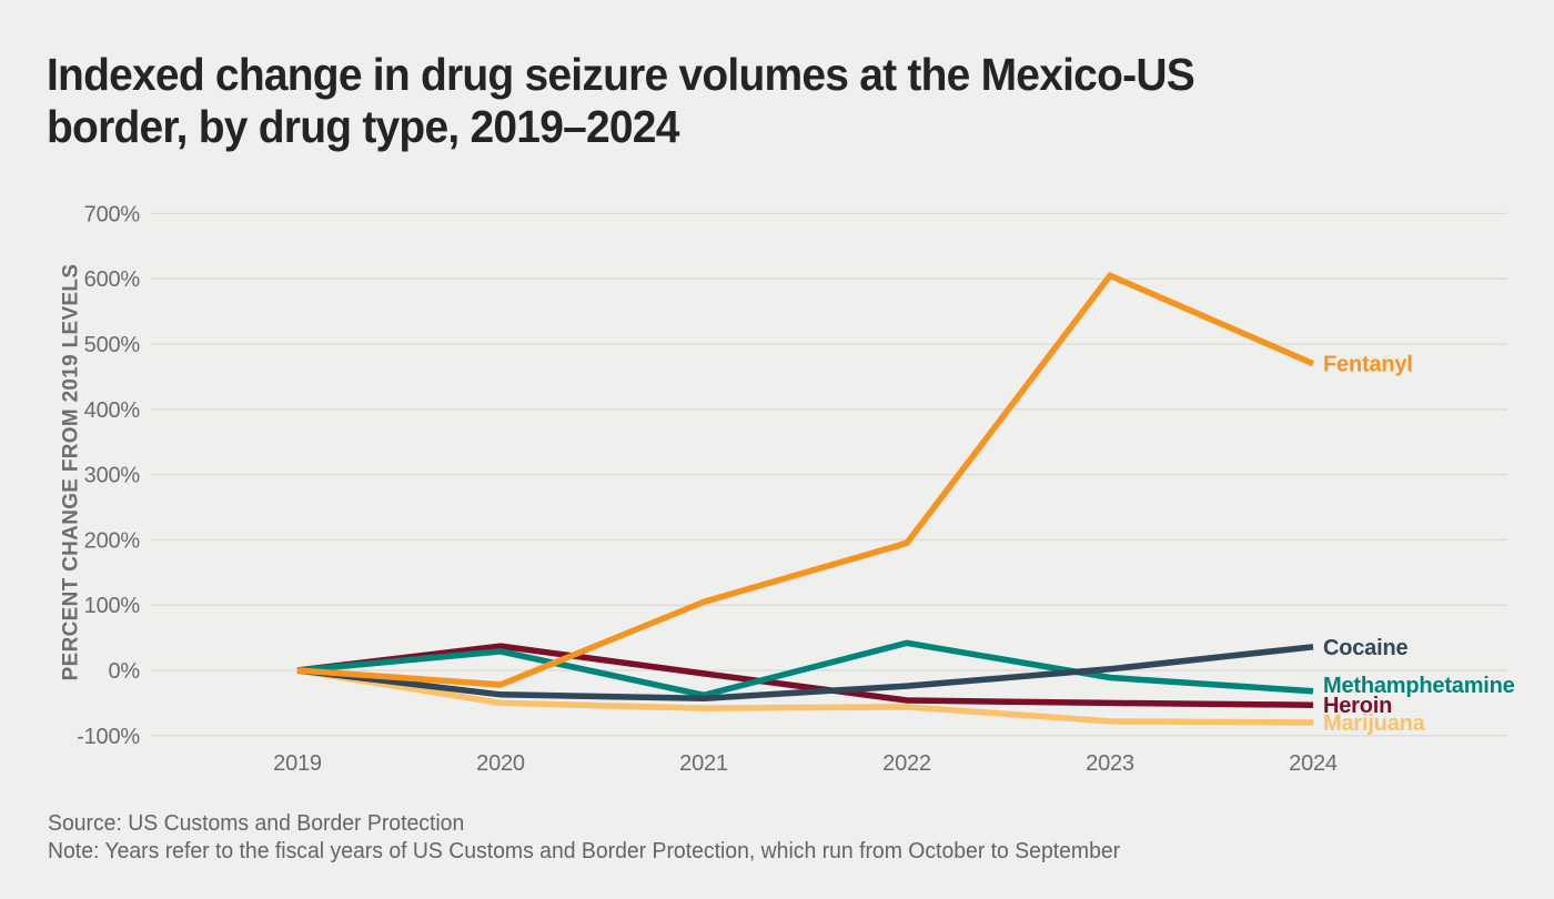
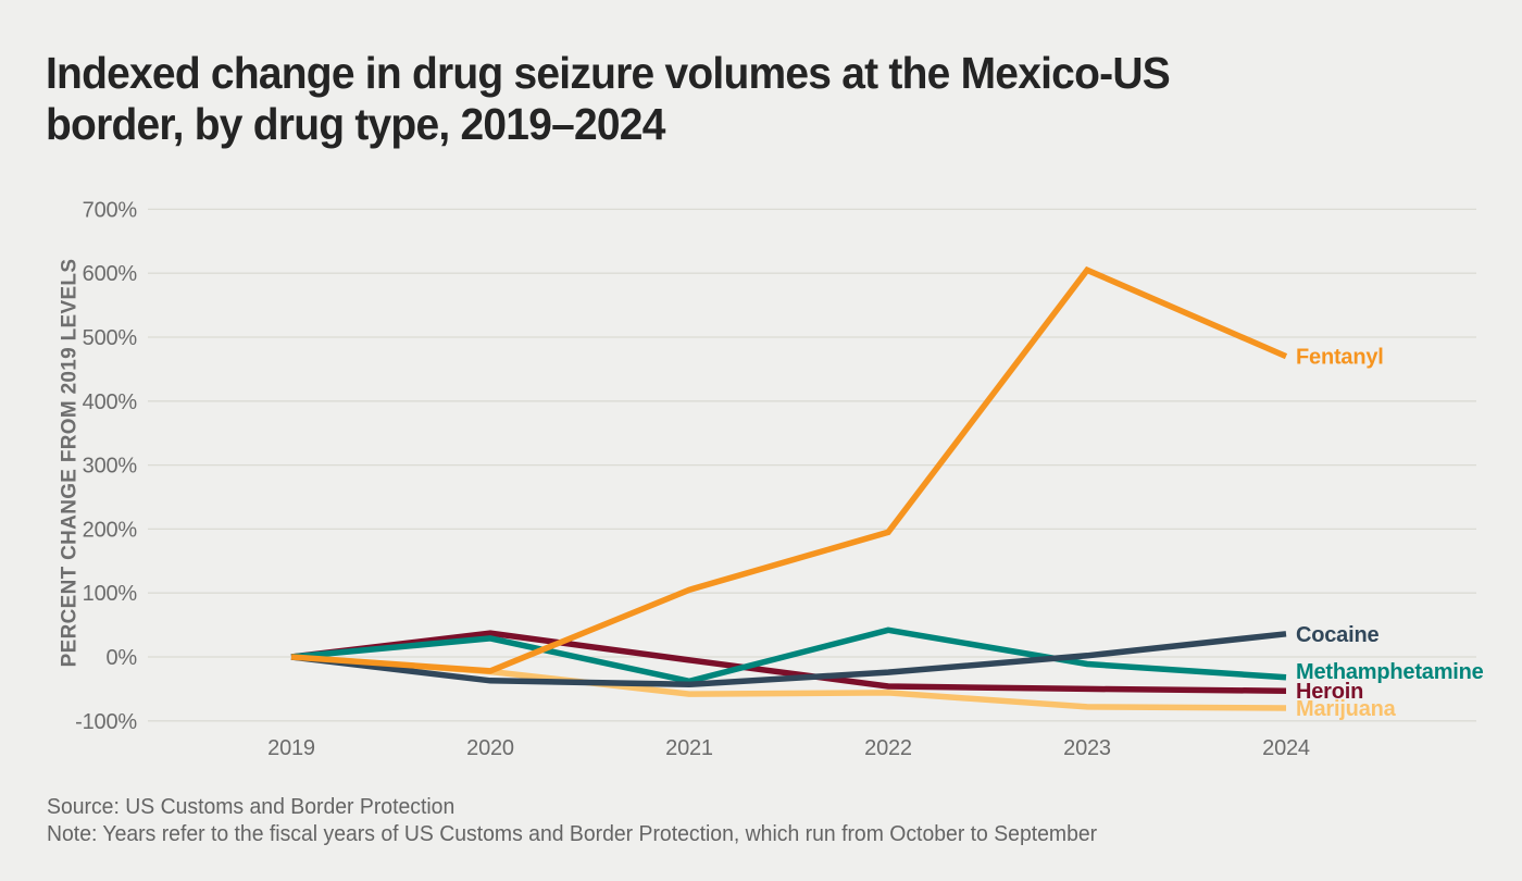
Marijuana/2020: -50% -> -20%
